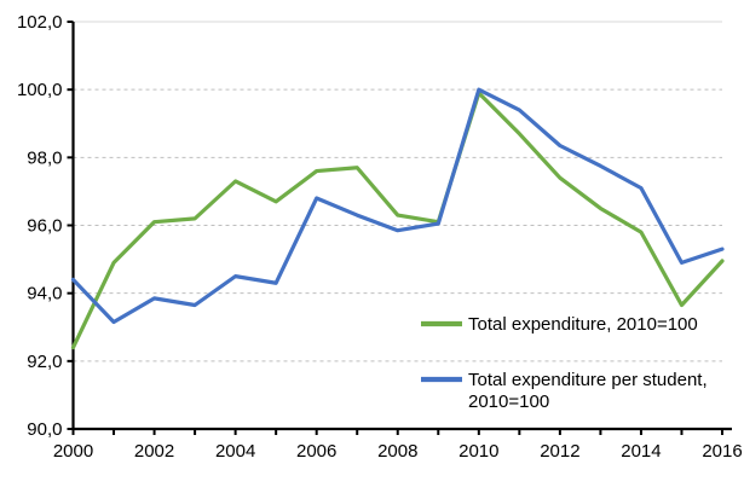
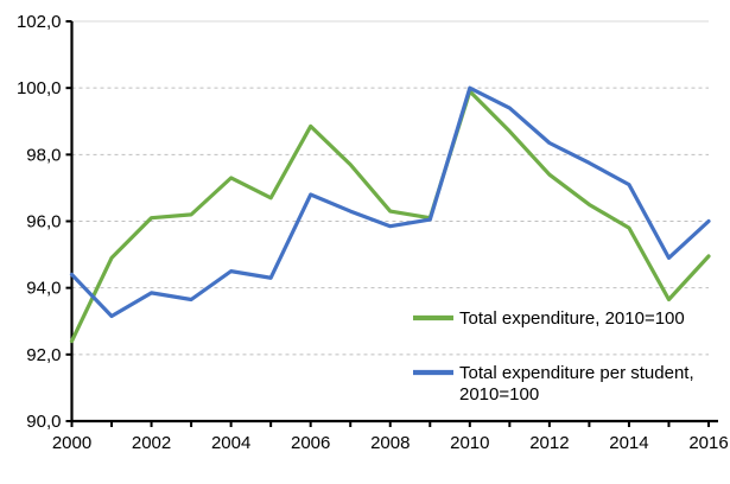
Total expenditure, 2010=100/2006: 97,6 -> 98,8
Total expenditure per student, 2010=100/2016: 95,3 -> 96,0
